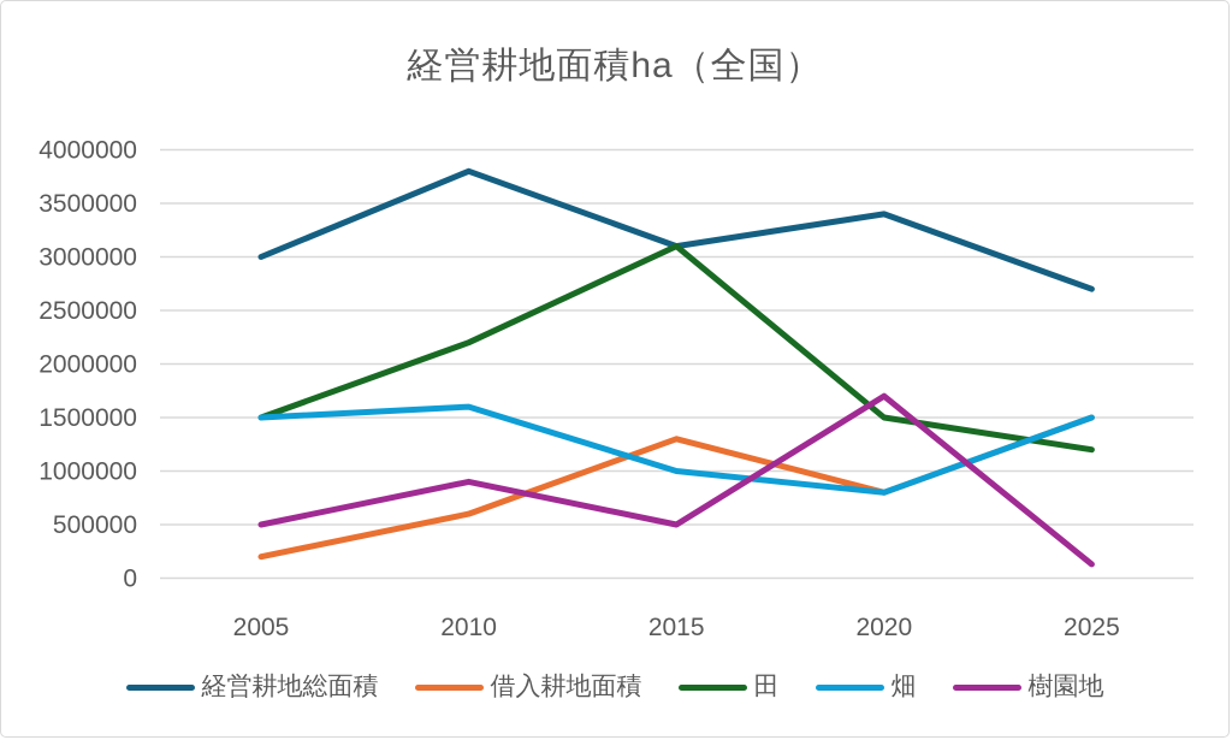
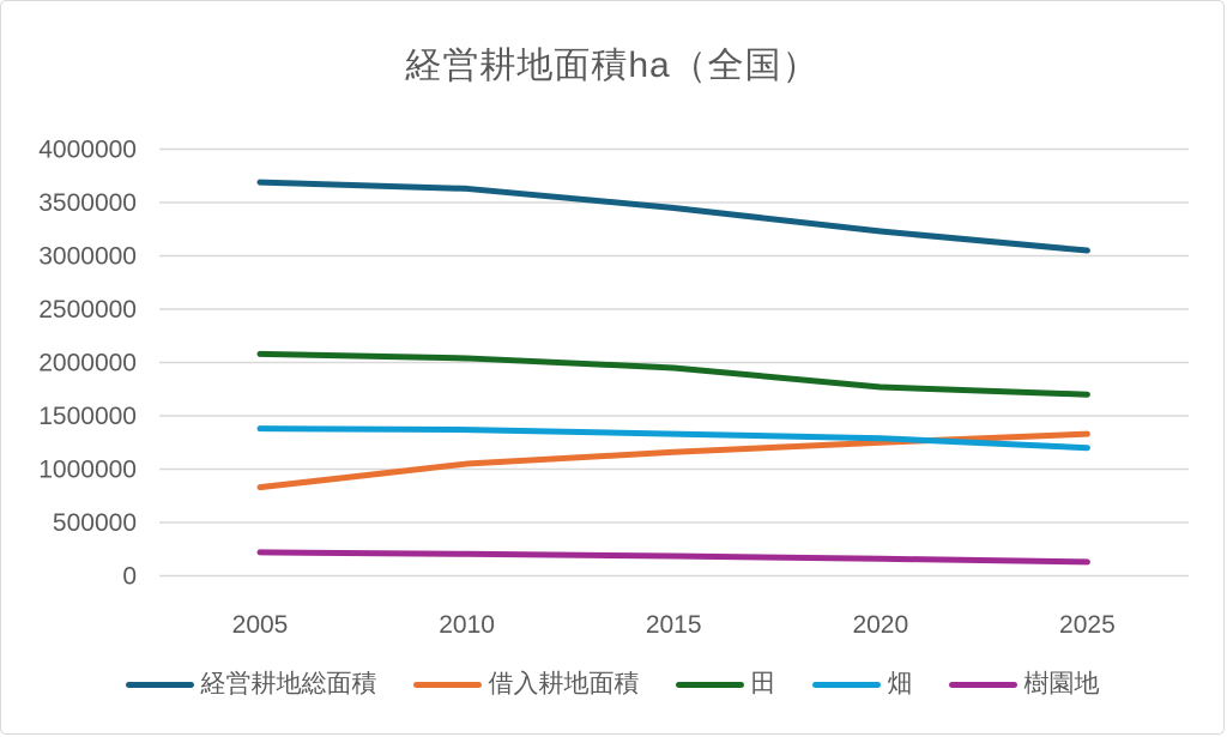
経営耕地総面積/2005: 3000000 -> 3700000
借入耕地面積/2005: 200000 -> 800000
田/2005: 1500000 -> 2100000
畑/2005: 1500000 -> 1400000
樹園地/2005: 500000 -> 200000
経営耕地総面積/2010: 3800000 -> 3600000
借入耕地面積/2010: 600000 -> 1000000
田/2010: 2200000 -> 2000000
畑/2010: 1600000 -> 1400000
樹園地/2010: 900000 -> 200000
経営耕地総面積/2015: 3100000 -> 3400000
借入耕地面積/2015: 1300000 -> 1200000
田/2015: 3100000 -> 2000000
畑/2015: 1000000 -> 1300000
樹園地/2015: 500000 -> 200000
経営耕地総面積/2020: 3400000 -> 3200000
借入耕地面積/2020: 800000 -> 1200000
田/2020: 1500000 -> 1800000
畑/2020: 800000 -> 1300000
樹園地/2020: 1700000 -> 200000
経営耕地総面積/2025: 2700000 -> 3000000
借入耕地面積/2025: 1500000 -> 1300000
田/2025: 1200000 -> 1700000
畑/2025: 1500000 -> 1200000
